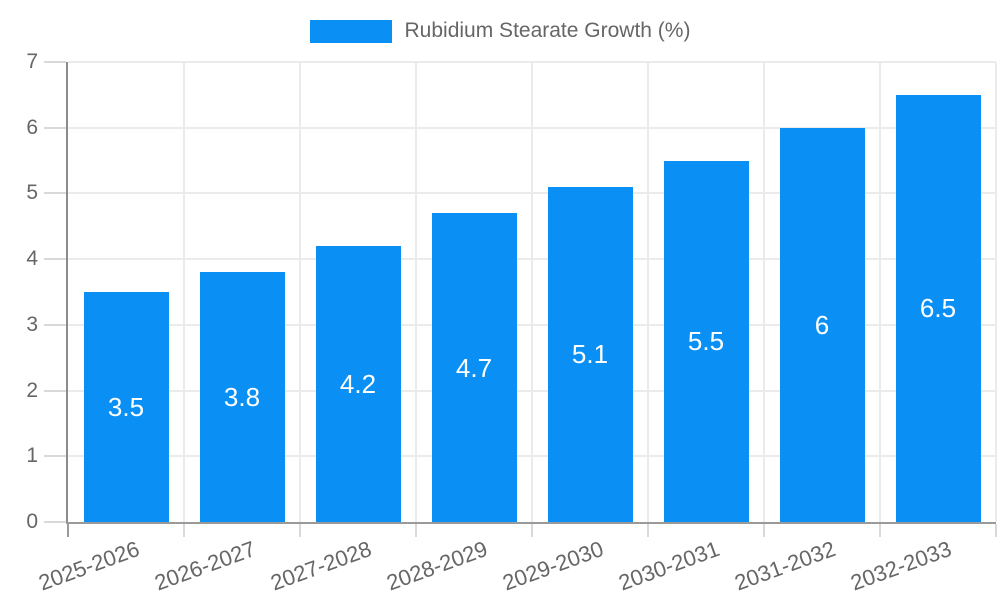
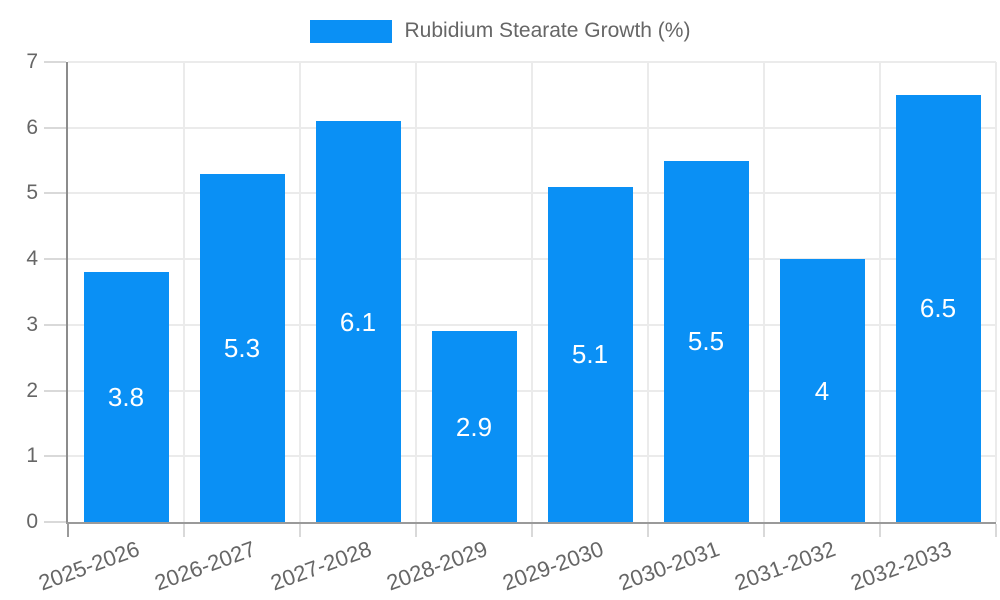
2025-2026: 3.5 -> 3.8
2026-2027: 3.8 -> 5.3
2027-2028: 4.2 -> 6.1
2028-2029: 4.7 -> 2.9
2031-2032: 6 -> 4
